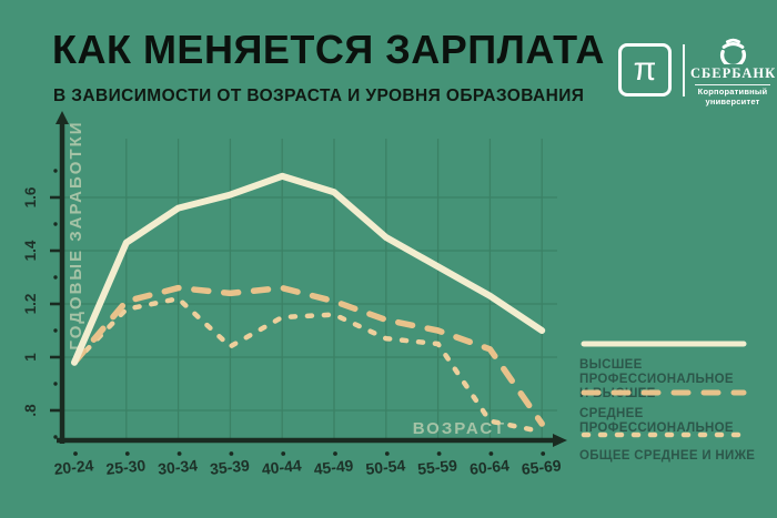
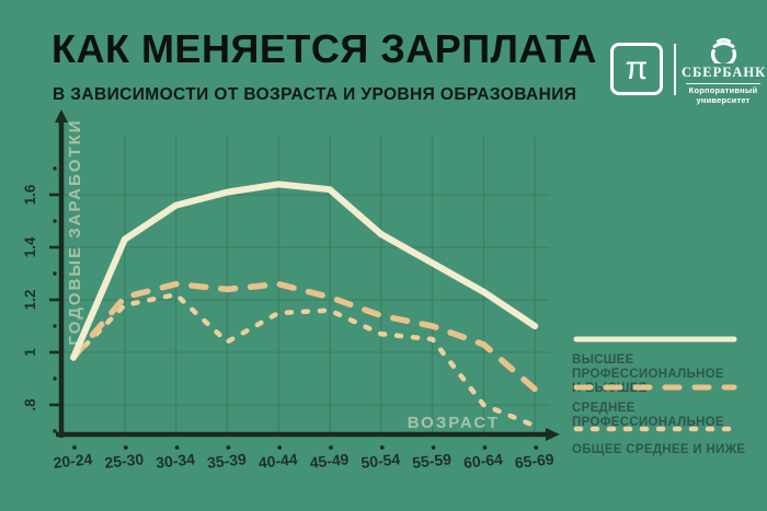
ВЫСШЕЕ ПРОФЕССИОНАЛЬНОЕ И ВЫСШЕЕ/40-44: 1.68 -> 1.64
ОБЩЕЕ СРЕДНЕЕ И НИЖЕ/60-64: 0.76 -> 0.80
СРЕДНЕЕ ПРОФЕССИОНАЛЬНОЕ/65-69: 0.75 -> 0.86
